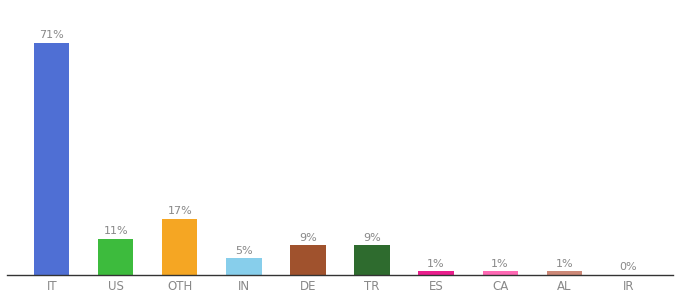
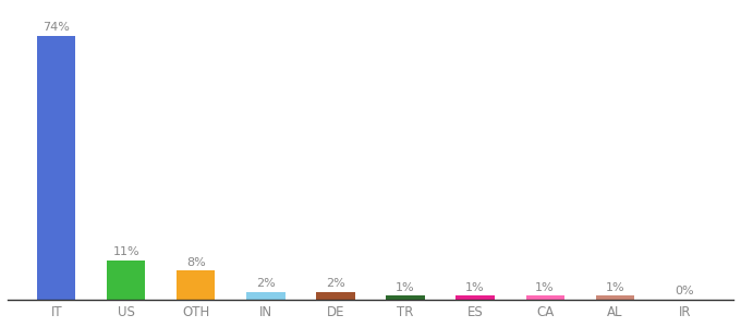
IT: 71% -> 74%
OTH: 17% -> 8%
IN: 5% -> 2%
DE: 9% -> 2%
TR: 9% -> 1%
